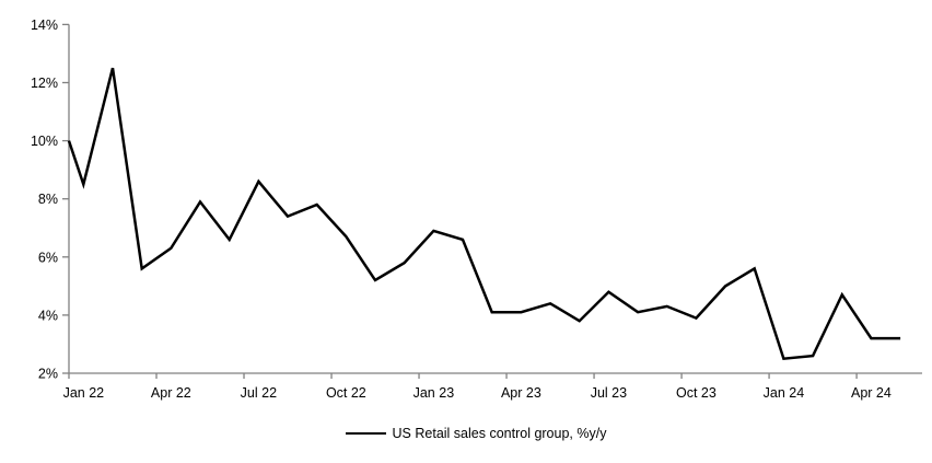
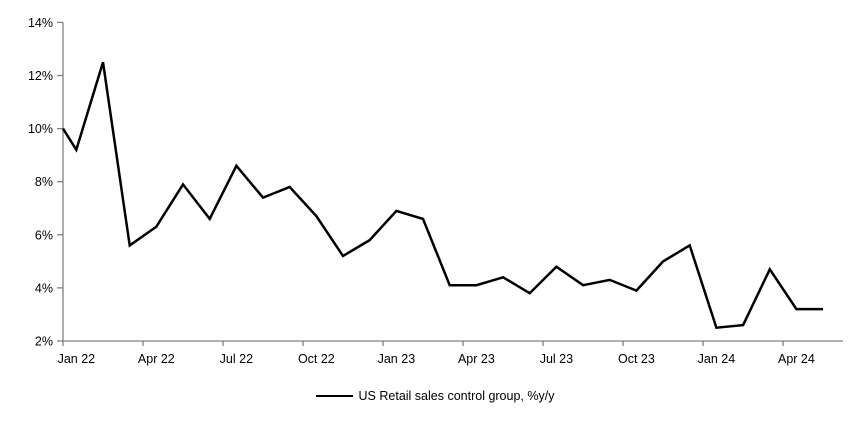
Jan 22: 8.5% -> 9.2%
